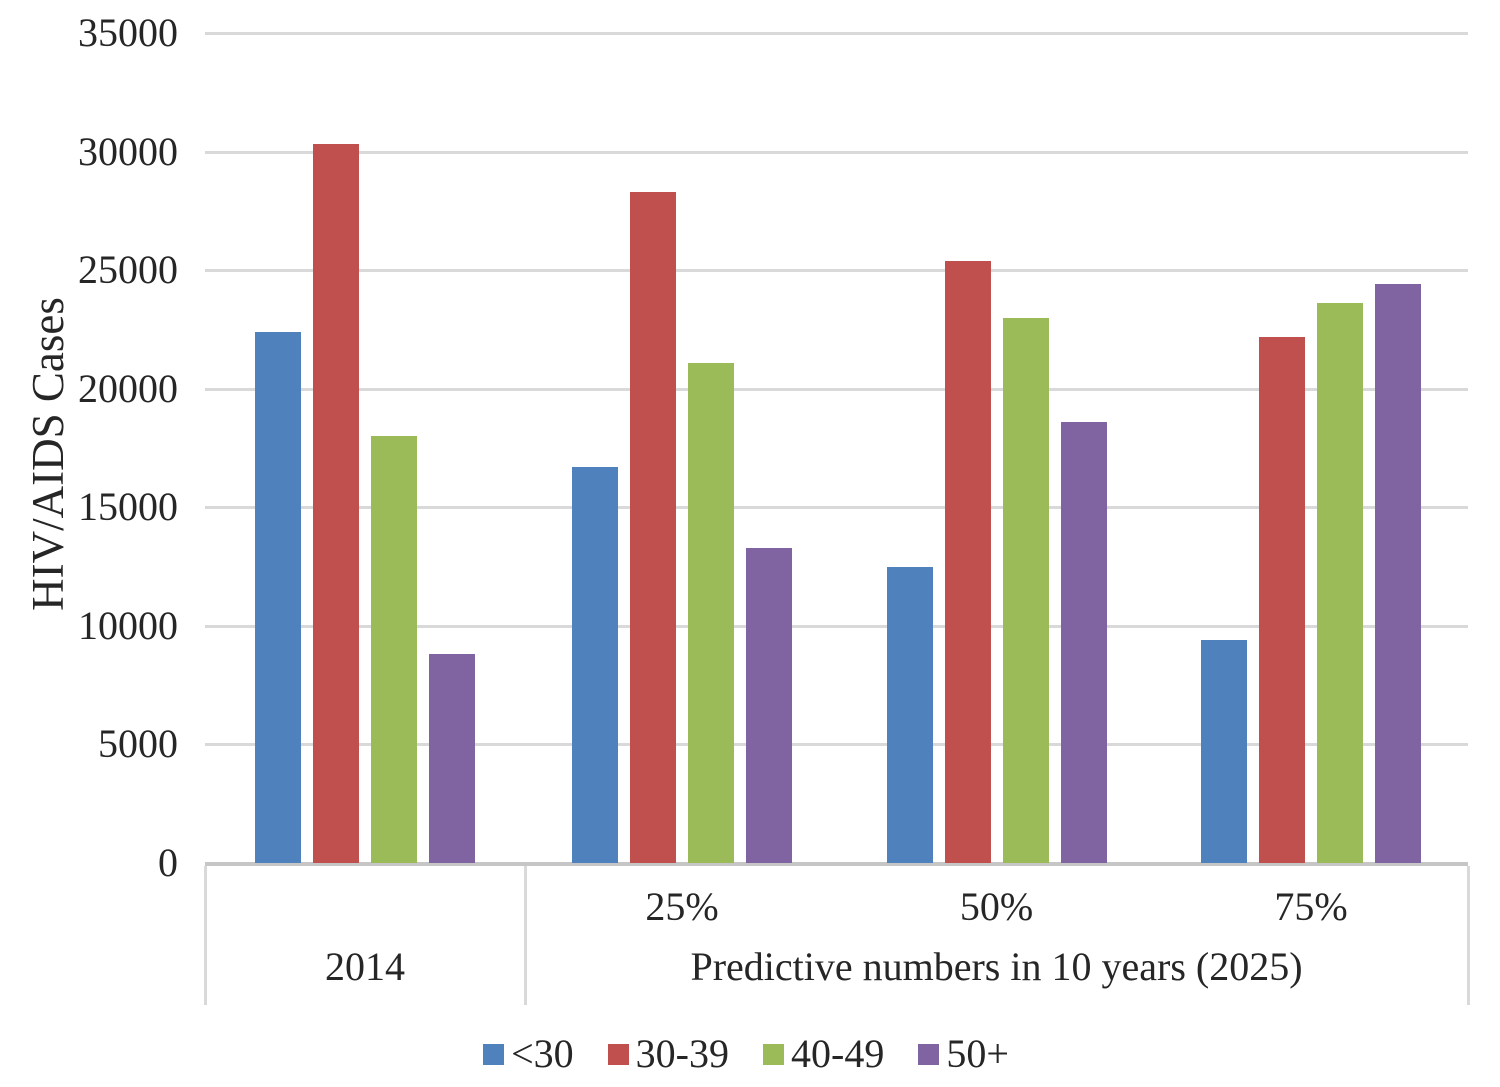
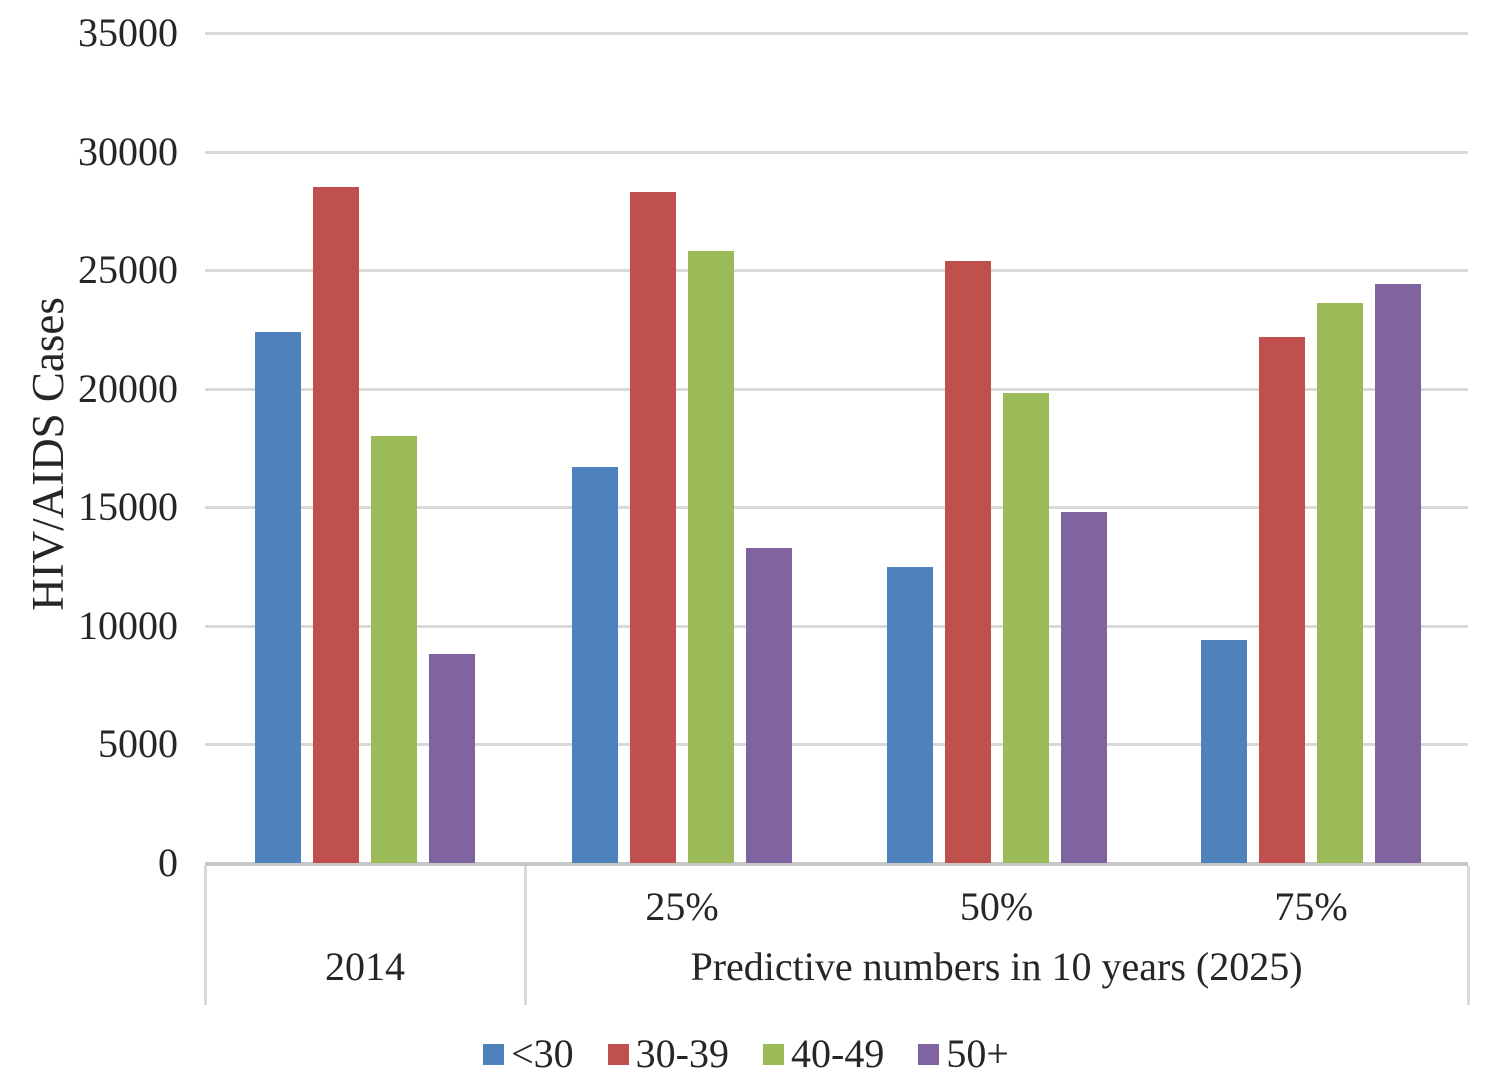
30-39/2014: 30300 -> 28500
40-49/25%: 21100 -> 25800
40-49/50%: 23000 -> 19800
50+/50%: 18600 -> 14800
